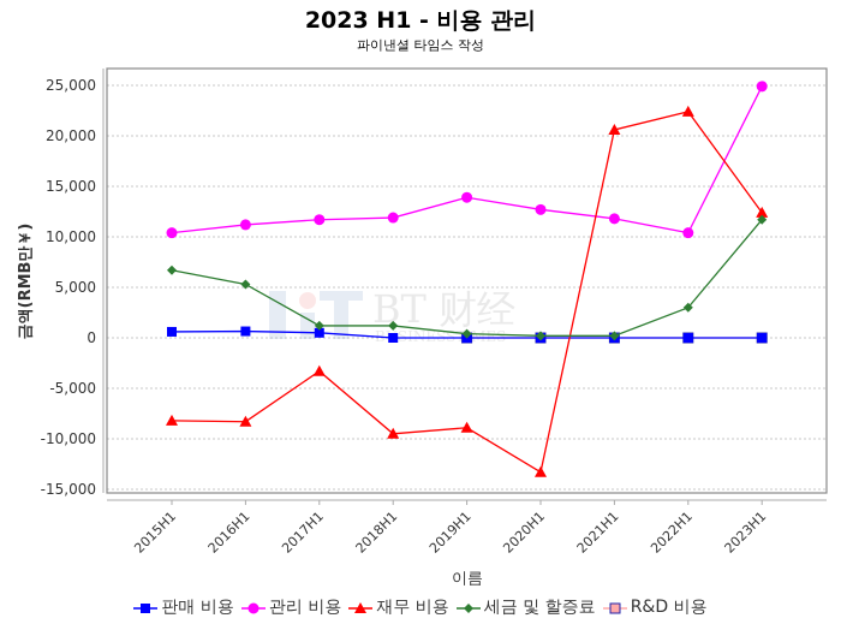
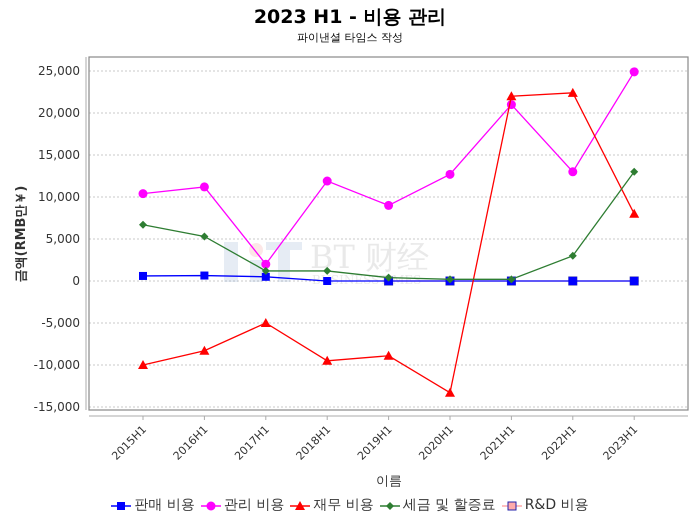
재무 비용/2015H1: -8000 -> -10000
관리 비용/2017H1: 12000 -> 2000
재무 비용/2017H1: -3000 -> -5000
관리 비용/2019H1: 14000 -> 9000
관리 비용/2021H1: 12000 -> 21000
재무 비용/2021H1: 21000 -> 22000
관리 비용/2022H1: 10000 -> 13000
재무 비용/2023H1: 12000 -> 8000
세금 및 할증료/2023H1: 12000 -> 13000
